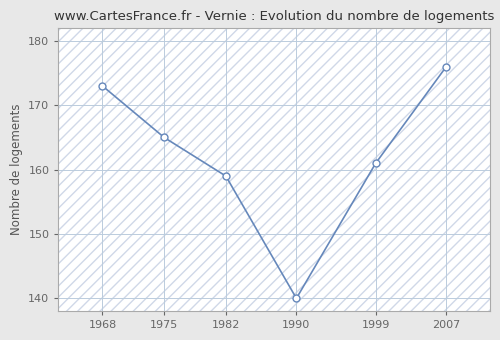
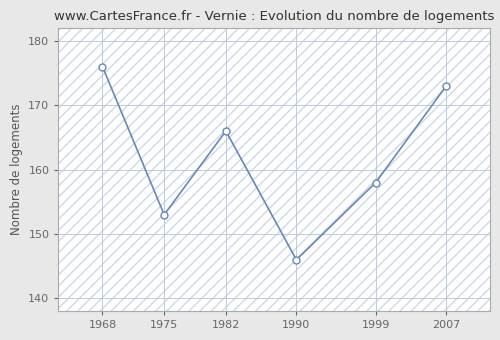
1968: 173 -> 176
1975: 165 -> 153
1982: 159 -> 166
1990: 140 -> 146
1999: 161 -> 158
2007: 176 -> 173
